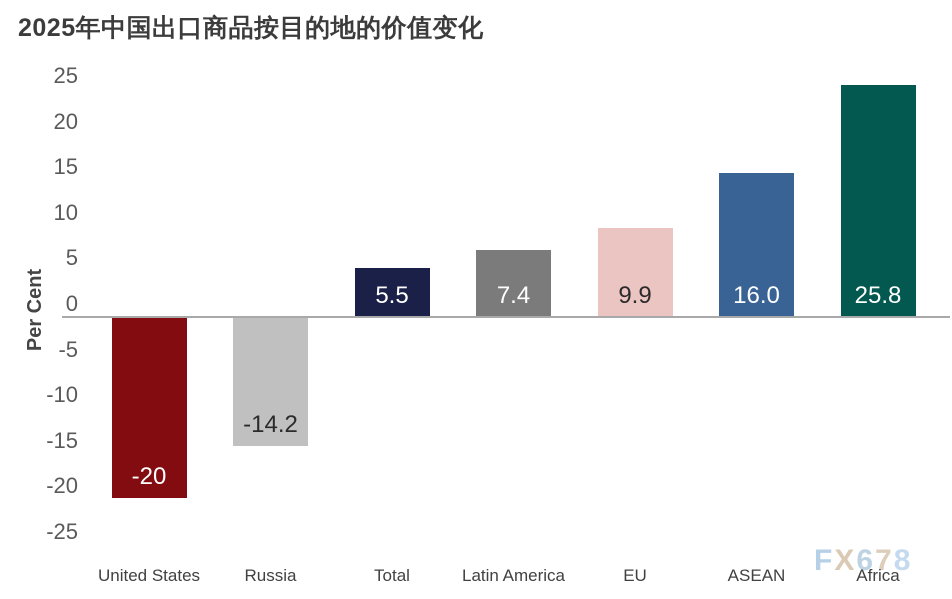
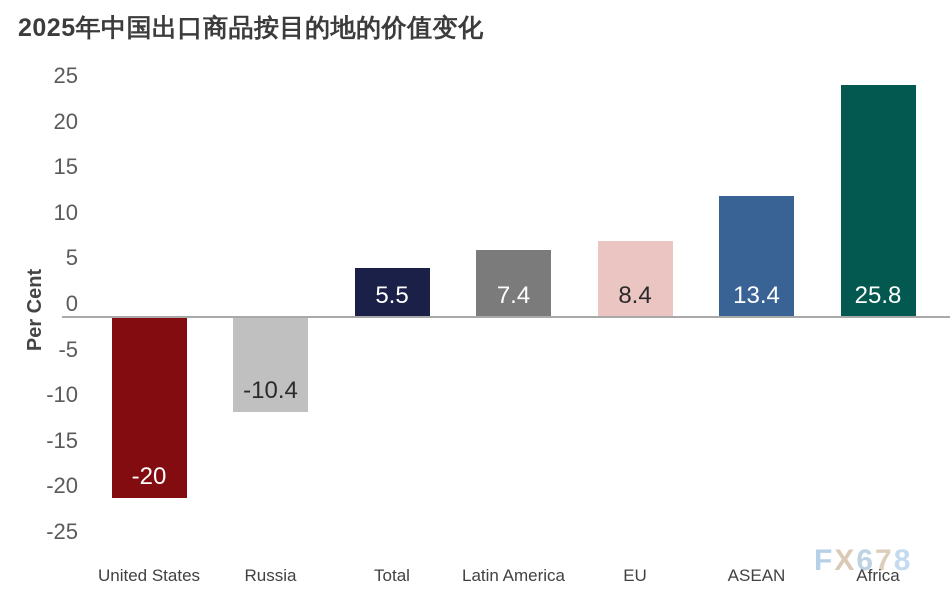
Russia: -14.2 -> -10.4
EU: 9.9 -> 8.4
ASEAN: 16.0 -> 13.4
